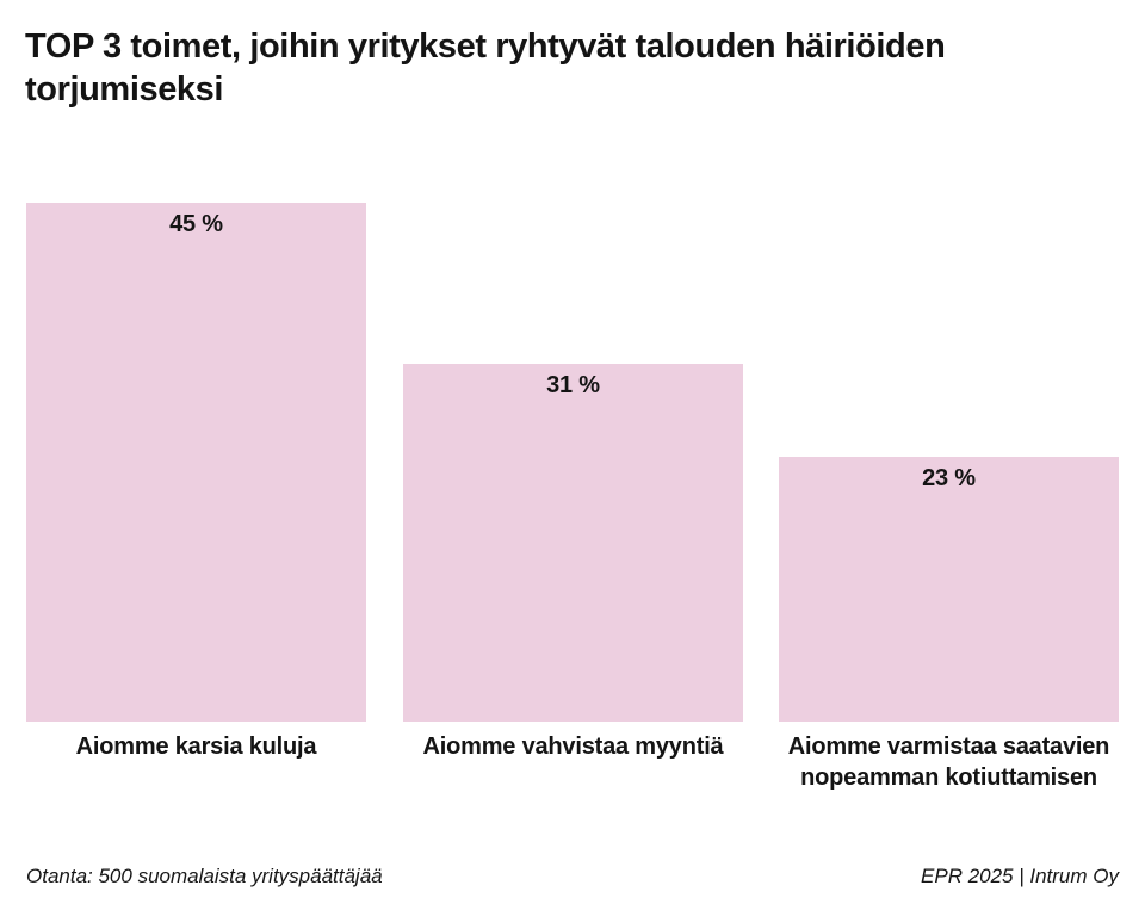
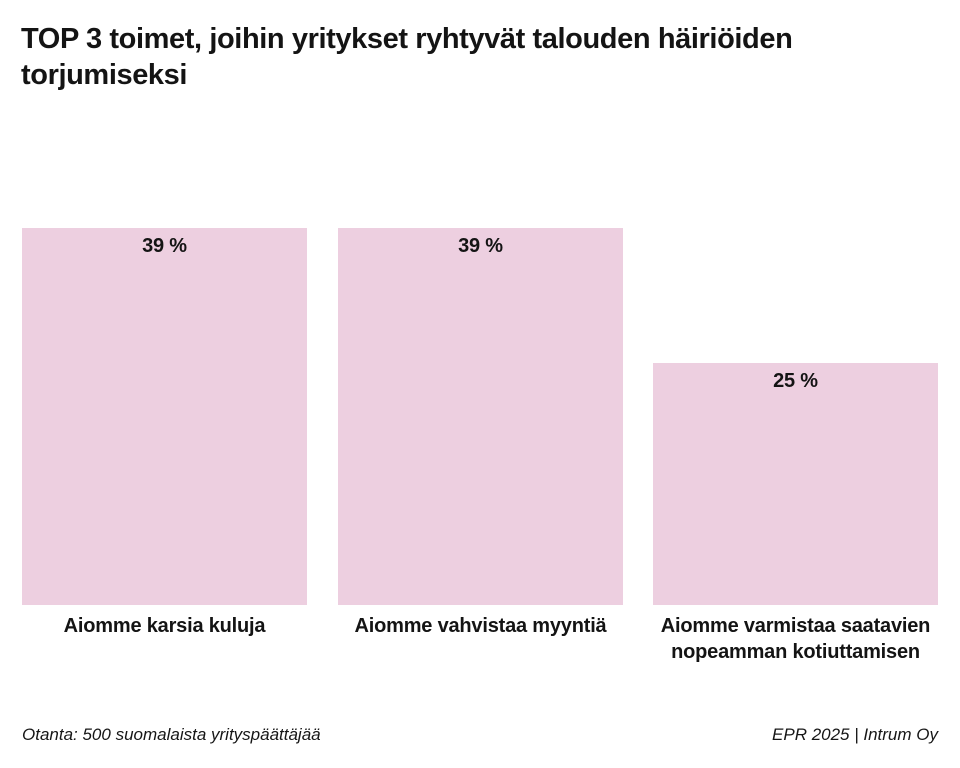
Aiomme karsia kuluja: 45 -> 39
Aiomme vahvistaa myyntiä: 31 -> 39
Aiomme varmistaa saatavien nopeamman kotiuttamisen: 23 -> 25
